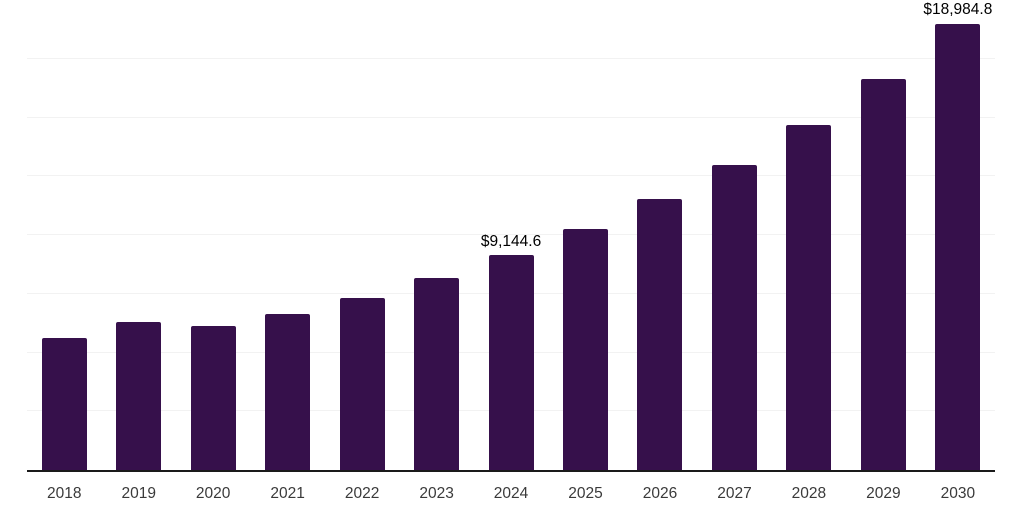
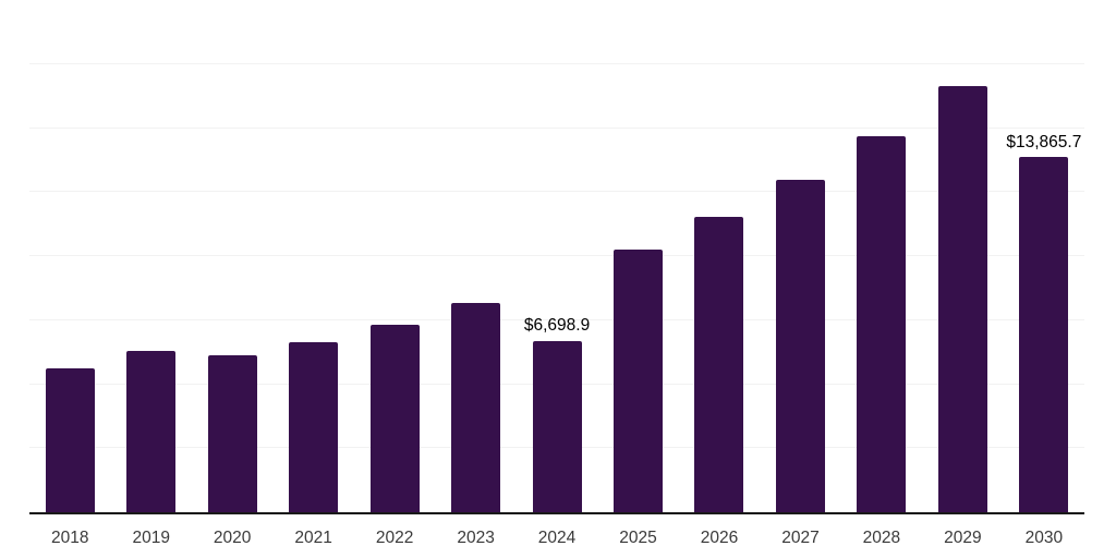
2024: $9,144.6 -> $6,698.9
2030: $18,984.8 -> $13,865.7
